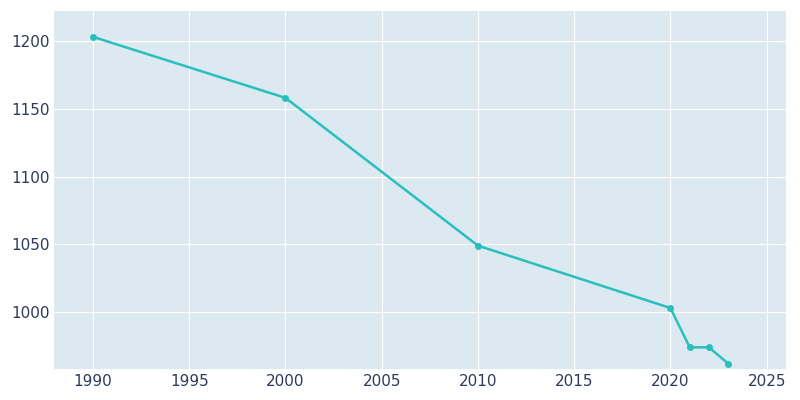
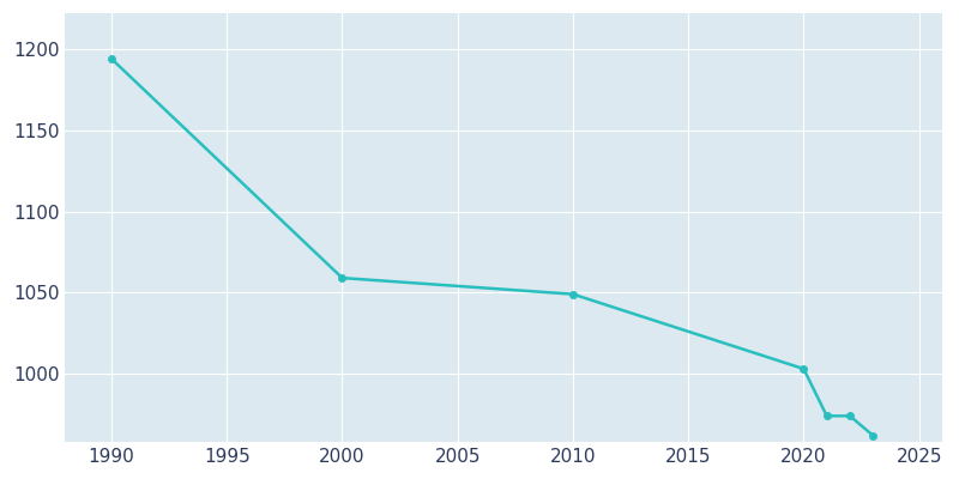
1990: 1203 -> 1194
2000: 1158 -> 1059
